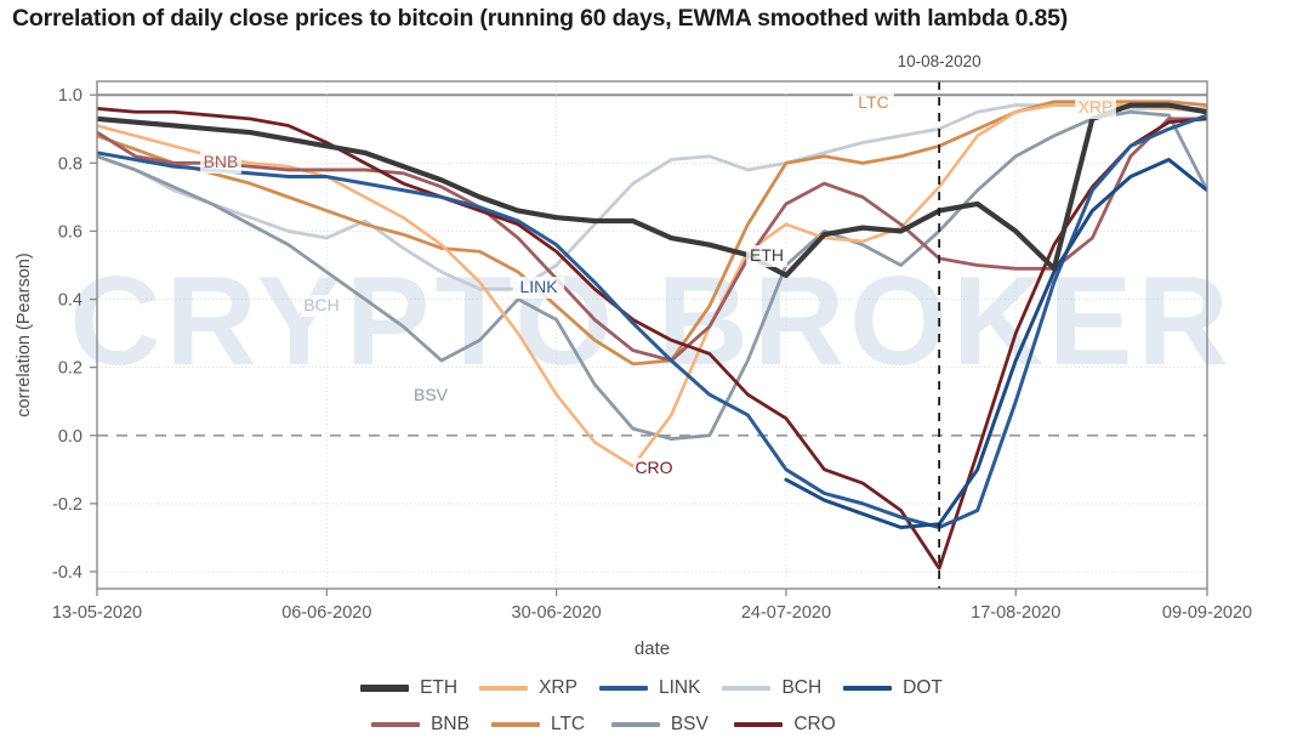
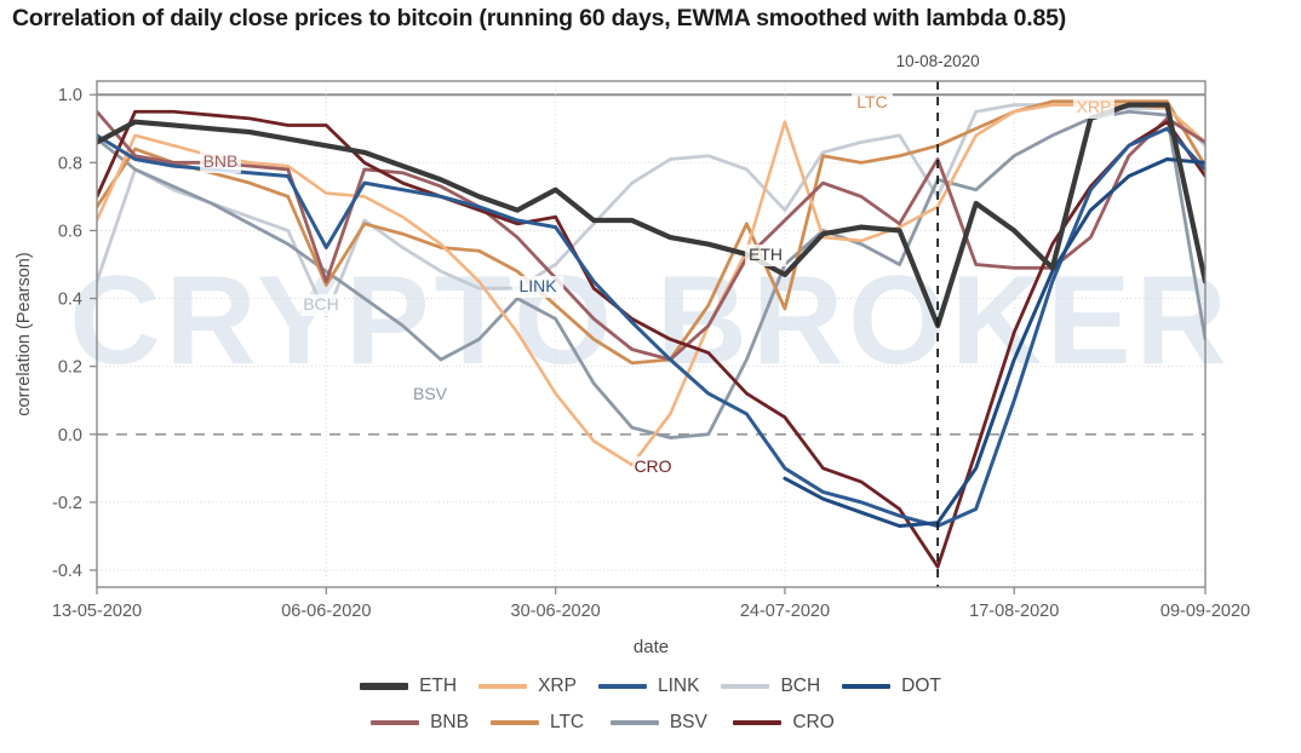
ETH/13-05-2020: 0.93 -> 0.86
XRP/13-05-2020: 0.91 -> 0.63
LINK/13-05-2020: 0.83 -> 0.88
BCH/13-05-2020: 0.82 -> 0.45
BNB/13-05-2020: 0.89 -> 0.95
LTC/13-05-2020: 0.88 -> 0.67
BSV/13-05-2020: 0.82 -> 0.87
CRO/13-05-2020: 0.96 -> 0.70
XRP/06-06-2020: 0.76 -> 0.71
LINK/06-06-2020: 0.76 -> 0.55
BCH/06-06-2020: 0.58 -> 0.35
BNB/06-06-2020: 0.78 -> 0.45
LTC/06-06-2020: 0.66 -> 0.44
CRO/06-06-2020: 0.86 -> 0.91
ETH/30-06-2020: 0.64 -> 0.72
LINK/30-06-2020: 0.56 -> 0.61
CRO/30-06-2020: 0.54 -> 0.64
XRP/24-07-2020: 0.62 -> 0.92
BCH/24-07-2020: 0.80 -> 0.66
BNB/24-07-2020: 0.68 -> 0.63
LTC/24-07-2020: 0.80 -> 0.37
ETH/10-08-2020: 0.66 -> 0.32
XRP/10-08-2020: 0.73 -> 0.67
BCH/10-08-2020: 0.90 -> 0.70
BNB/10-08-2020: 0.52 -> 0.81
BSV/10-08-2020: 0.60 -> 0.75
ETH/09-09-2020: 0.95 -> 0.45
XRP/09-09-2020: 0.96 -> 0.86
LINK/09-09-2020: 0.94 -> 0.78
BCH/09-09-2020: 0.95 -> 0.85
DOT/09-09-2020: 0.72 -> 0.80
BNB/09-09-2020: 0.93 -> 0.86
LTC/09-09-2020: 0.97 -> 0.79
BSV/09-09-2020: 0.72 -> 0.28
CRO/09-09-2020: 0.93 -> 0.76
